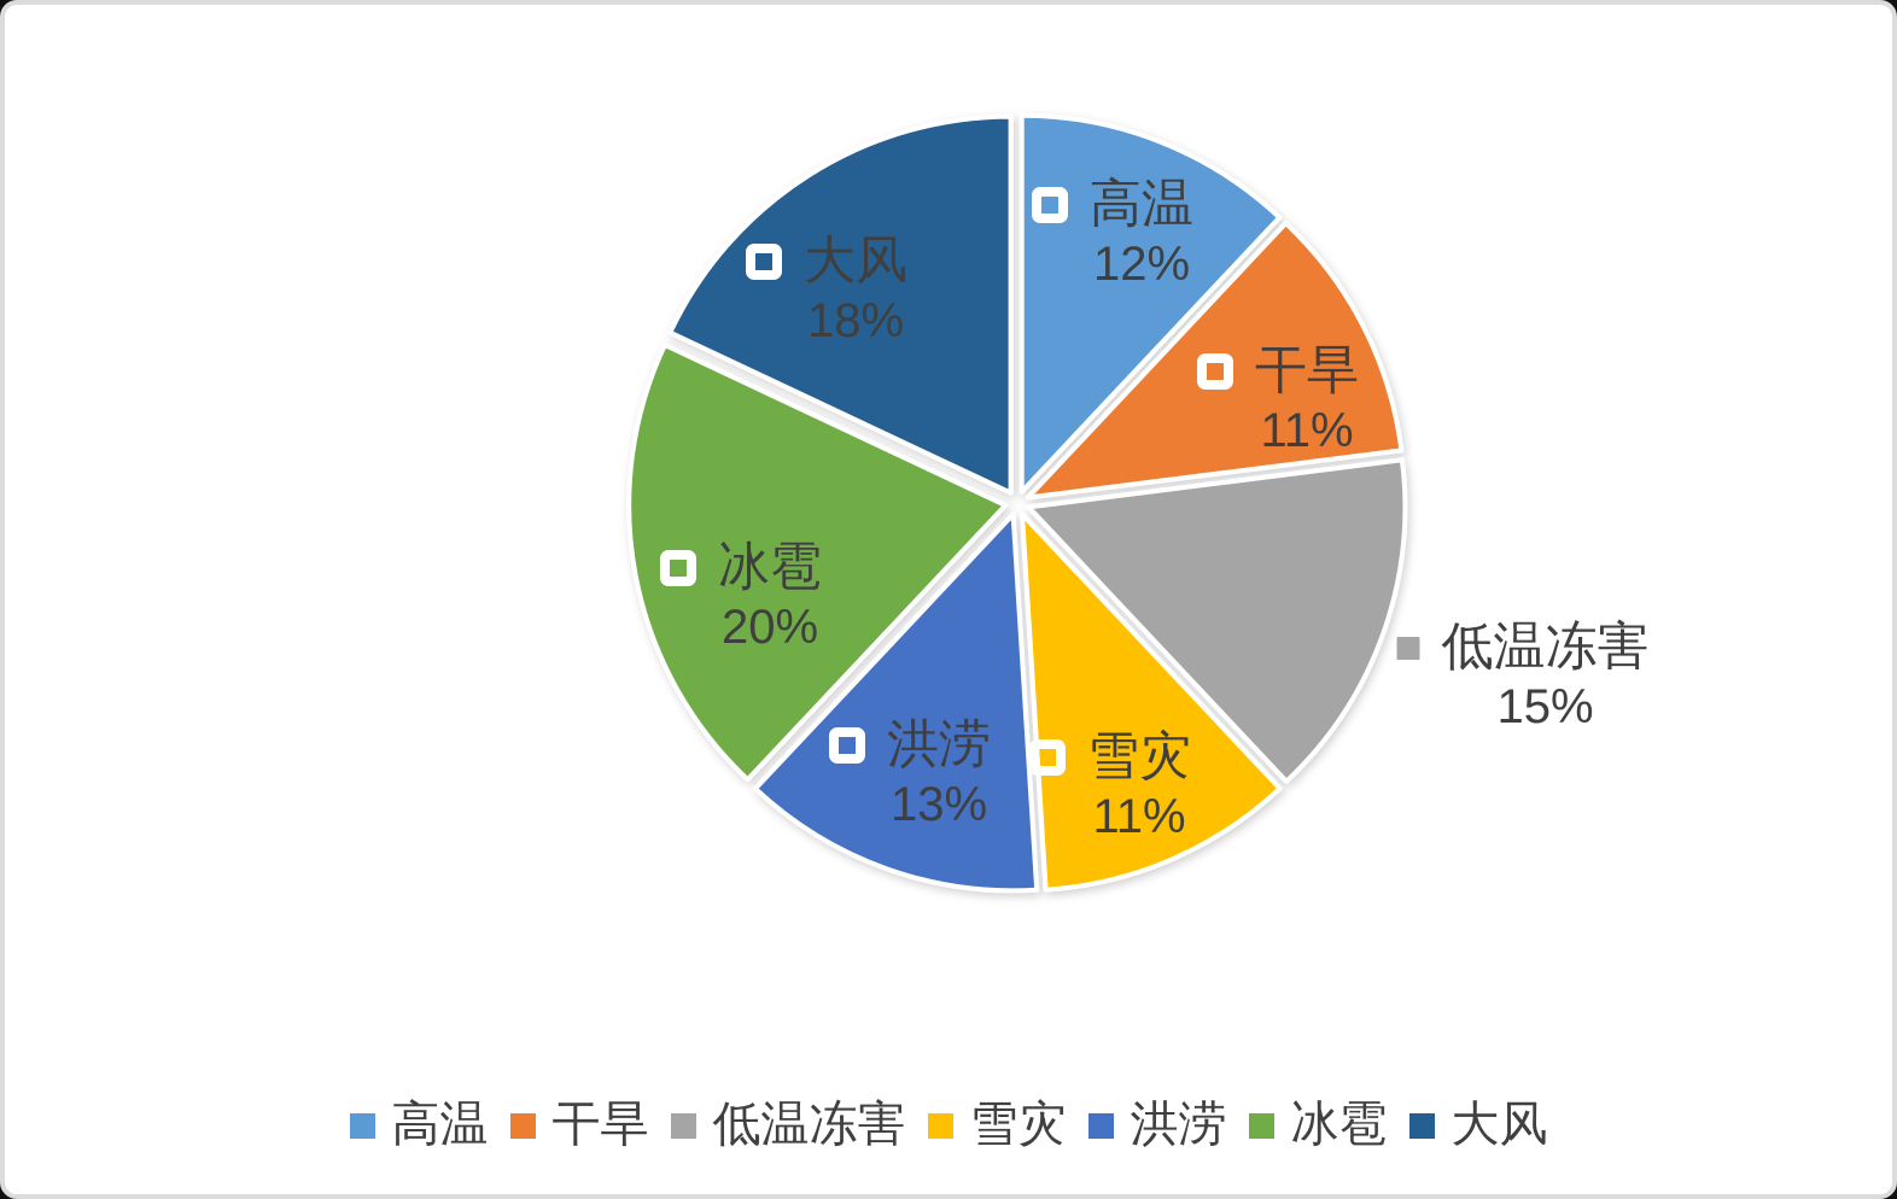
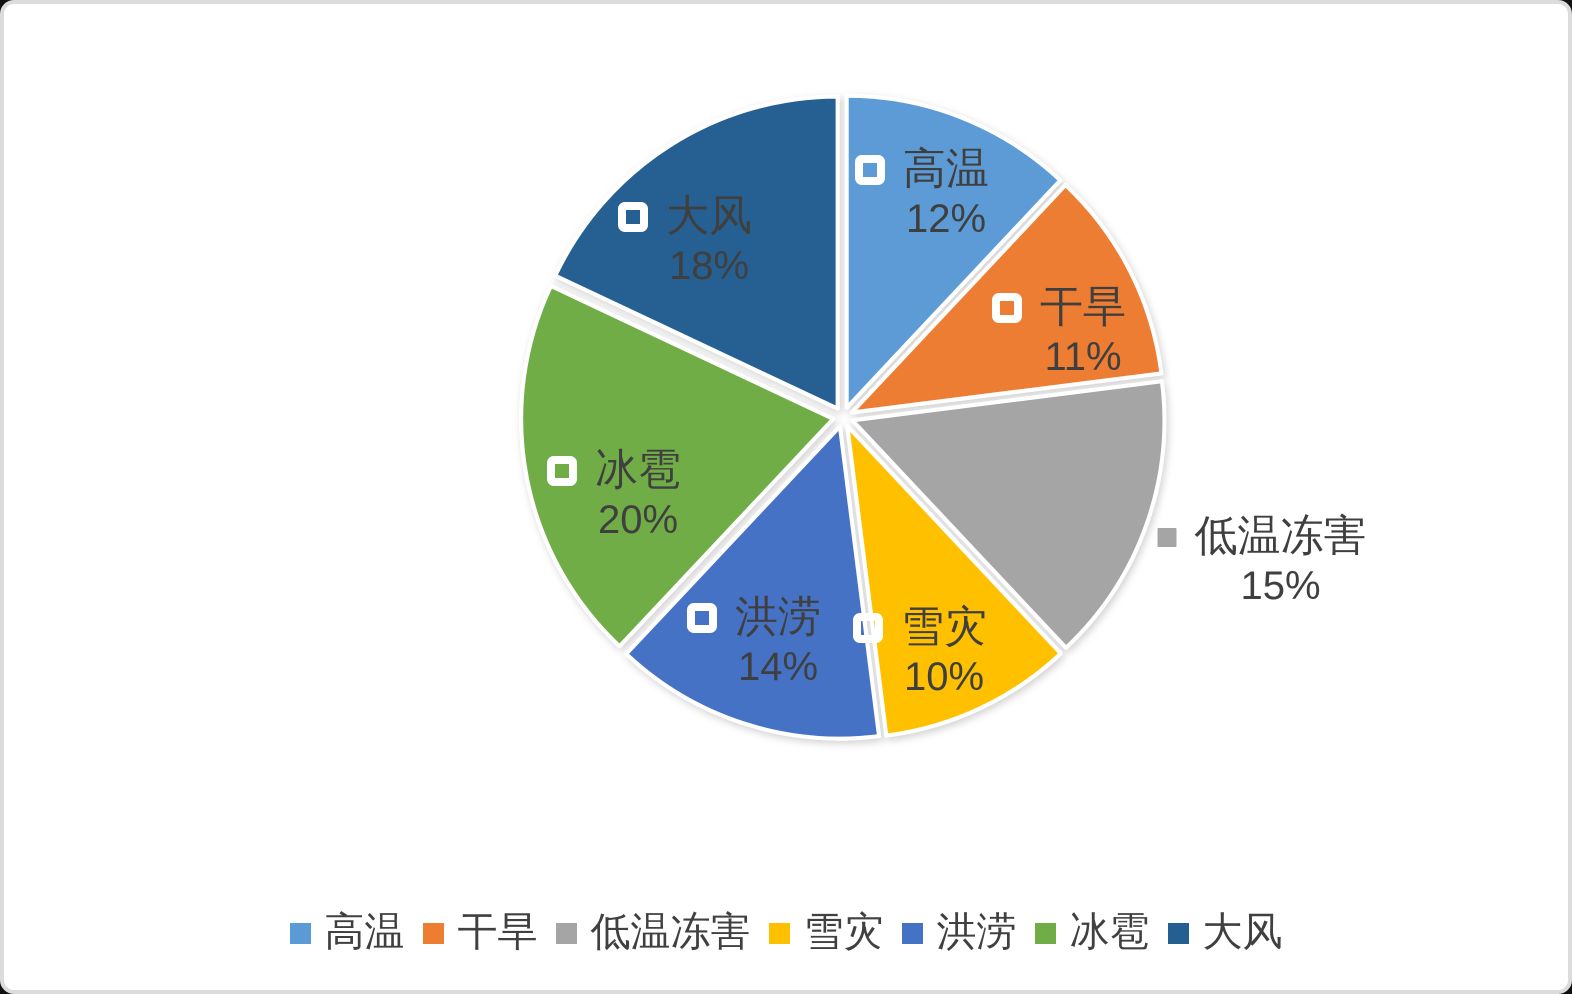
雪灾: 11% -> 10%
洪涝: 13% -> 14%
